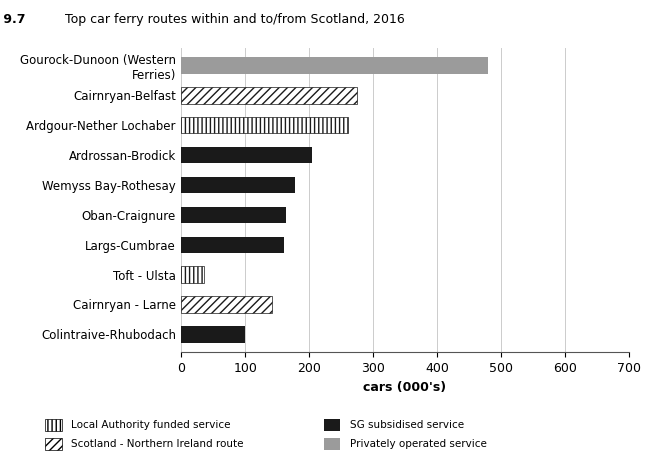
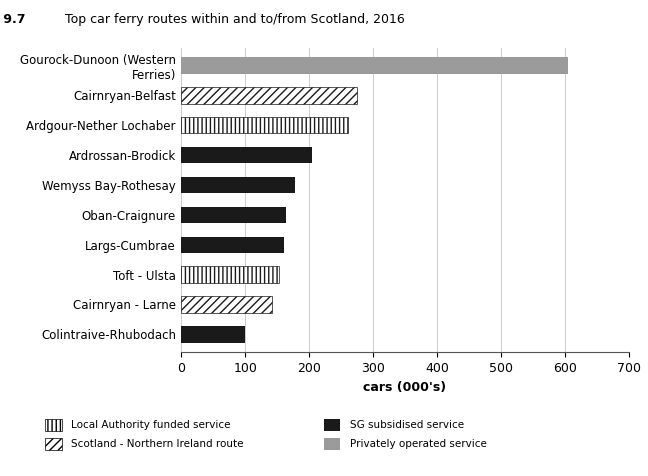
Gourock-Dunoon (Western Ferries): 480 -> 605
Toft - Ulsta: 36 -> 152
